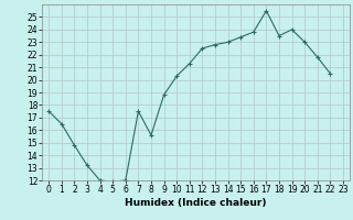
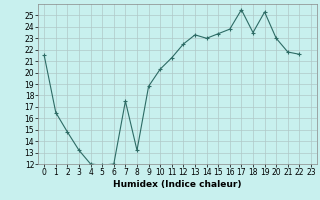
0: 17.5 -> 21.5
8: 15.6 -> 13.2
13: 22.8 -> 23.3
19: 24.0 -> 25.3
22: 20.5 -> 21.6
